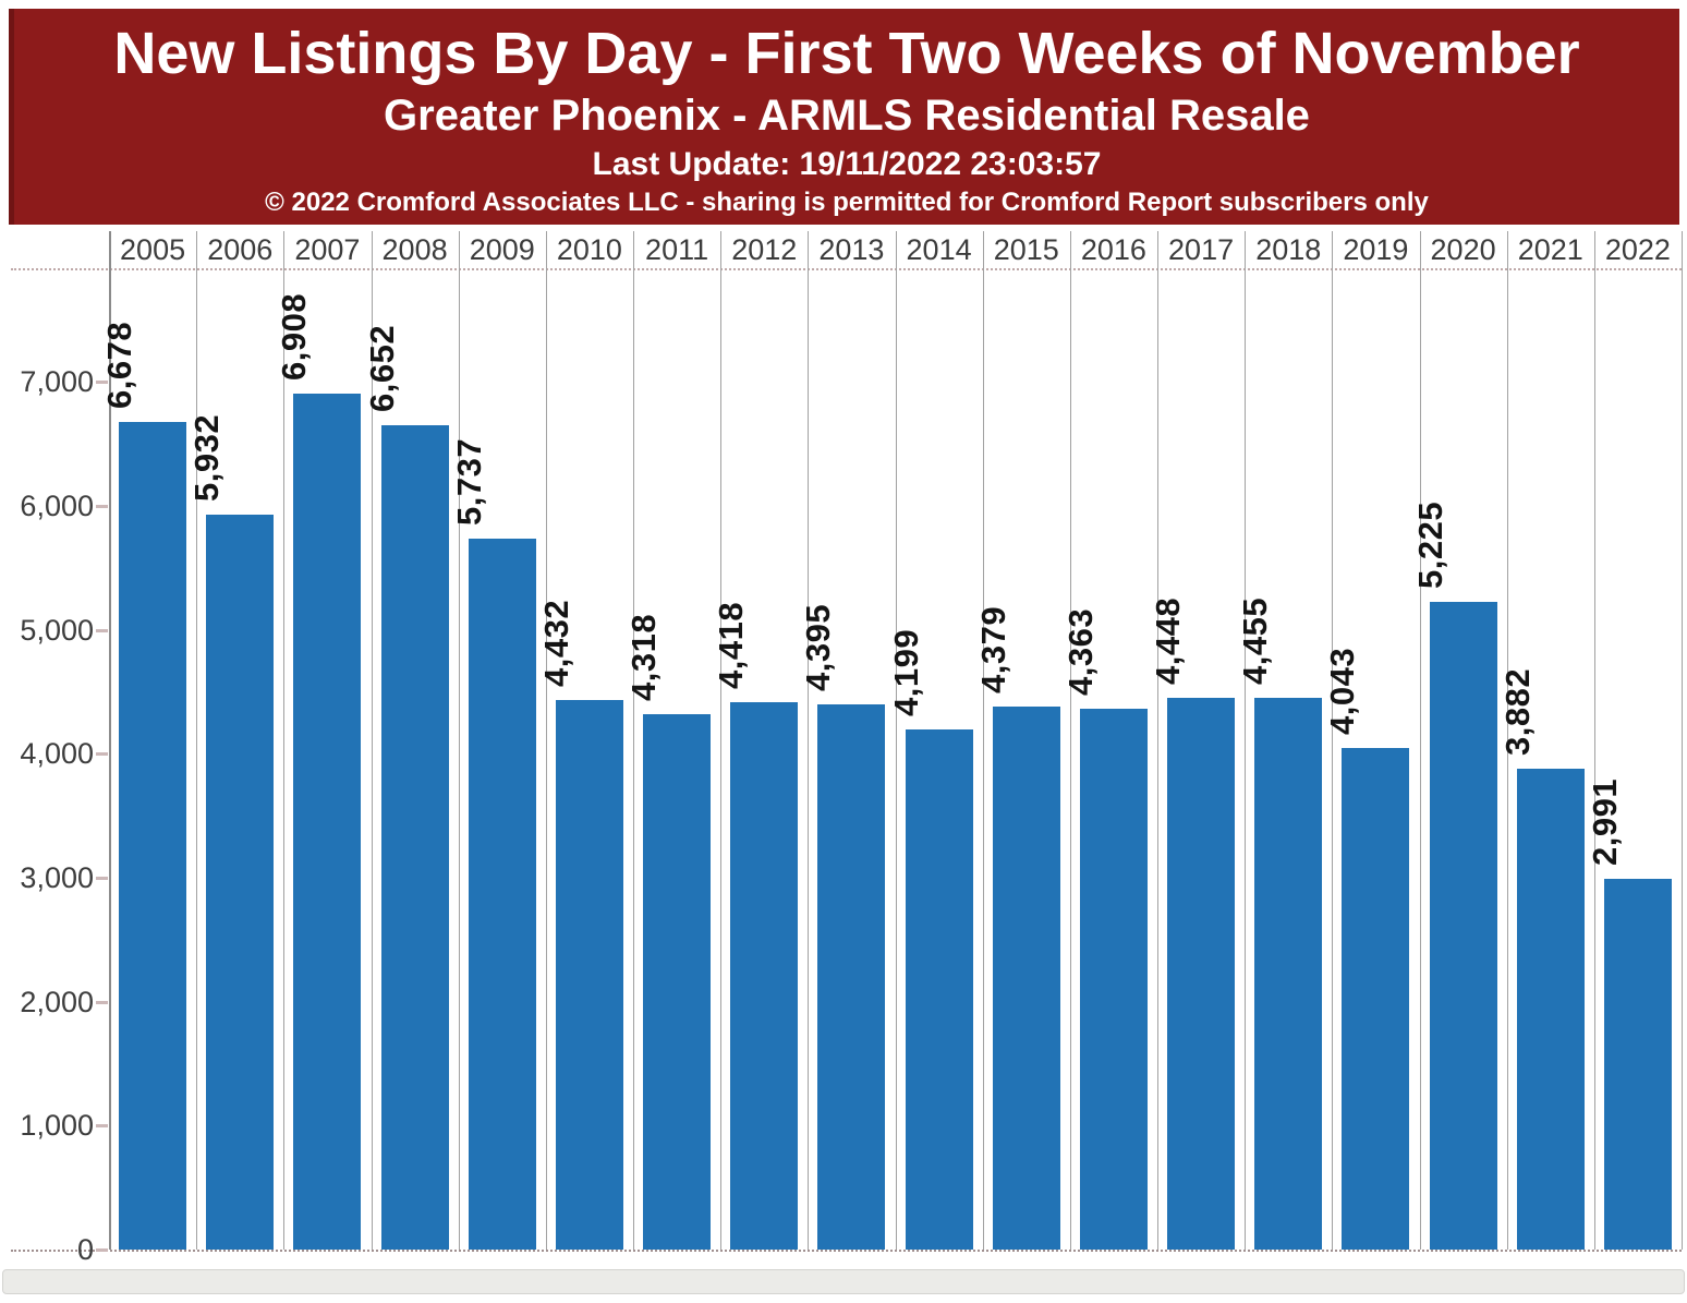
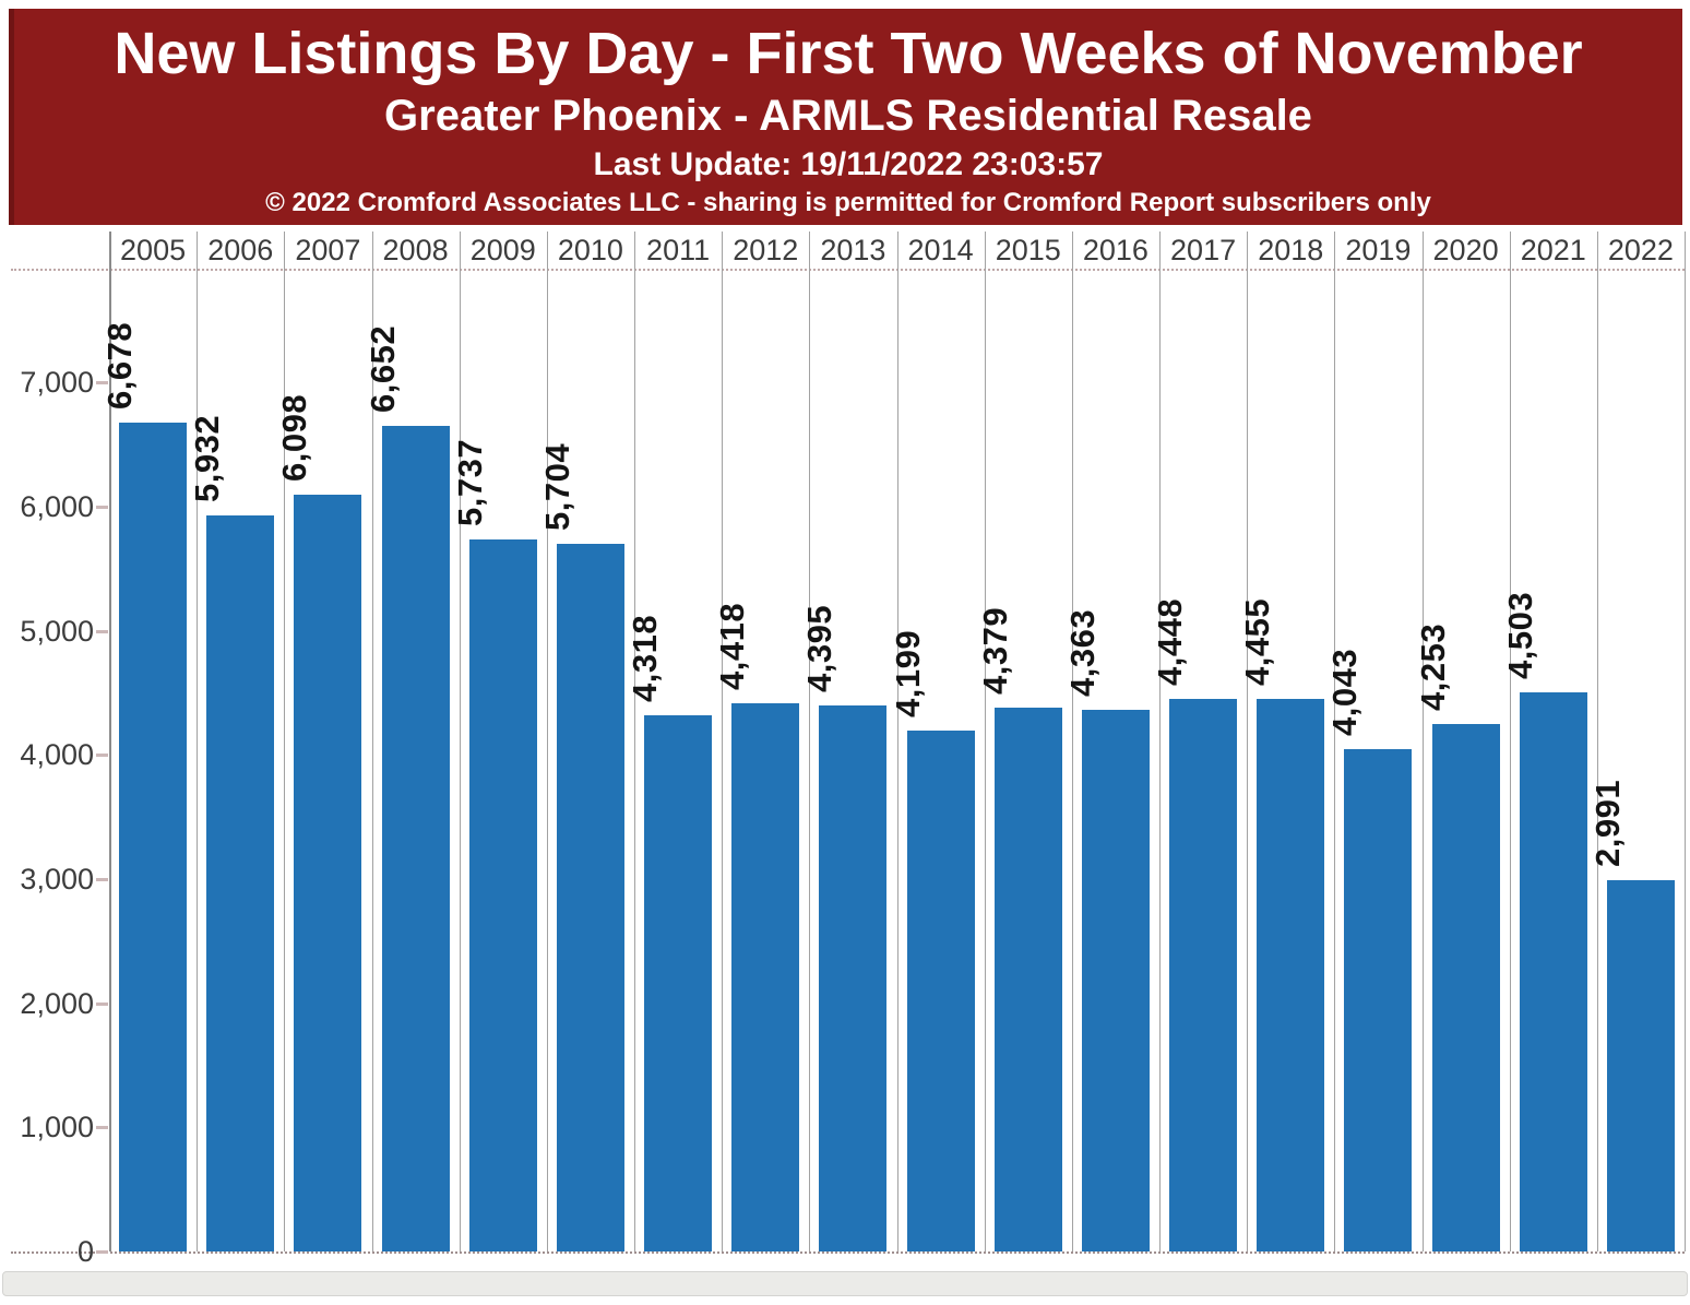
2007: 6,908 -> 6,098
2010: 4,432 -> 5,704
2020: 5,225 -> 4,253
2021: 3,882 -> 4,503
